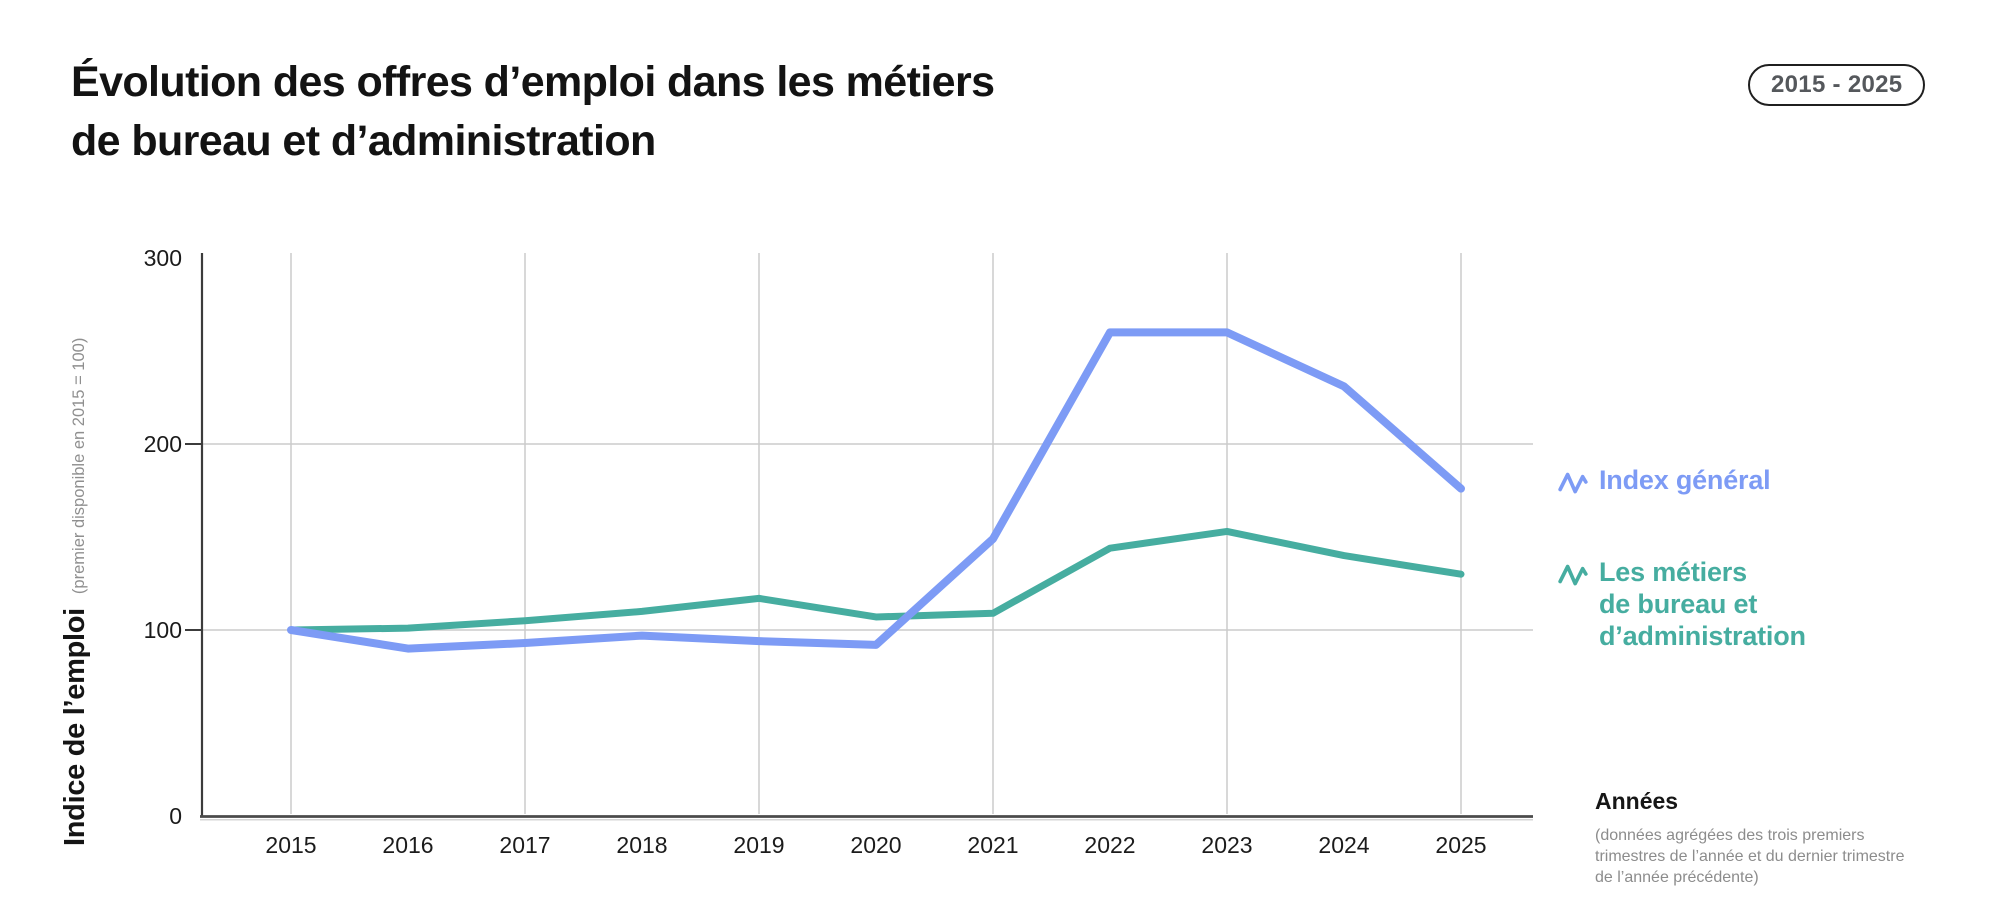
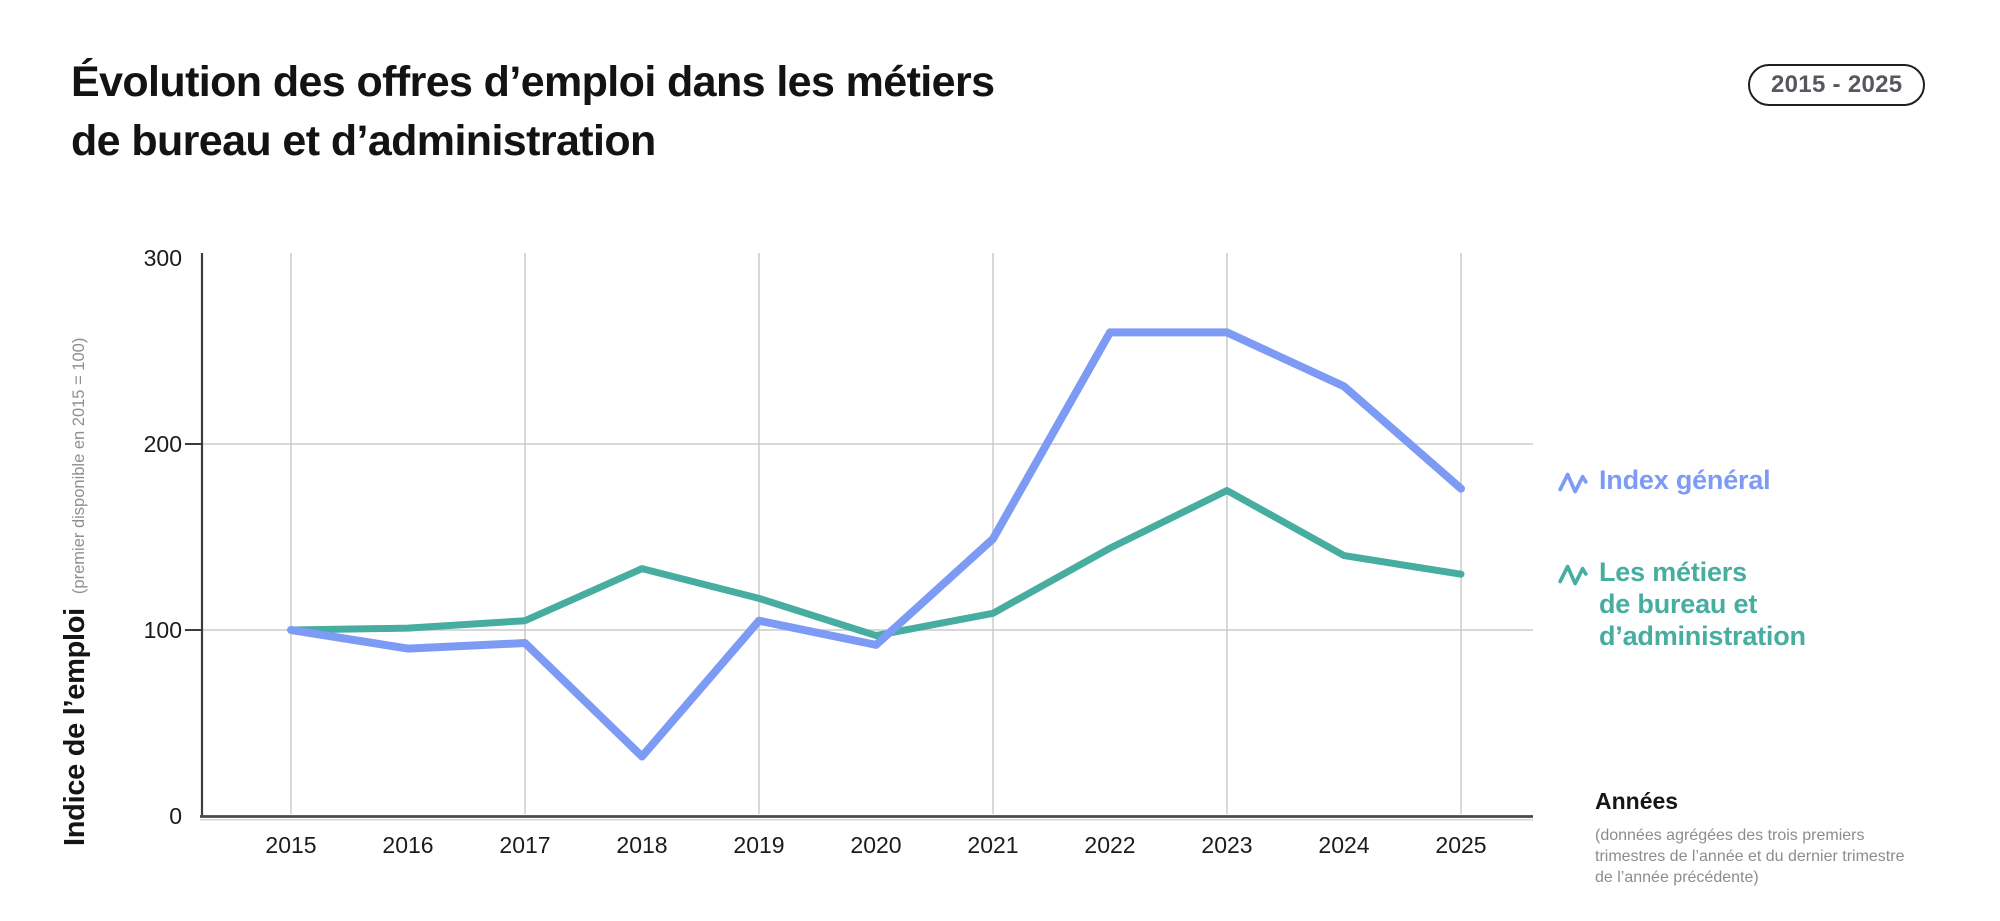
Index général/2018: 97 -> 32
Les métiers de bureau et d’administration/2018: 110 -> 133
Index général/2019: 94 -> 105
Les métiers de bureau et d’administration/2020: 107 -> 97
Les métiers de bureau et d’administration/2023: 153 -> 175
